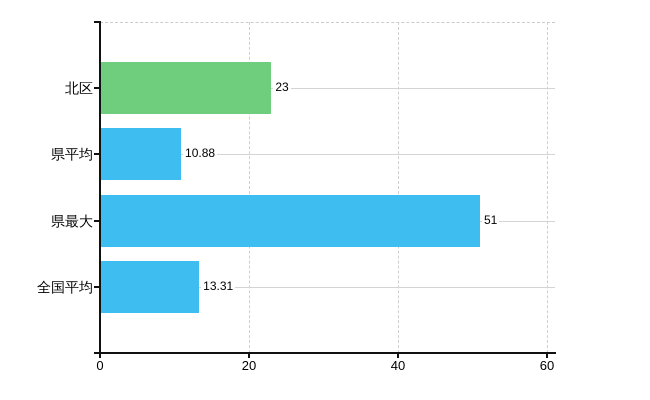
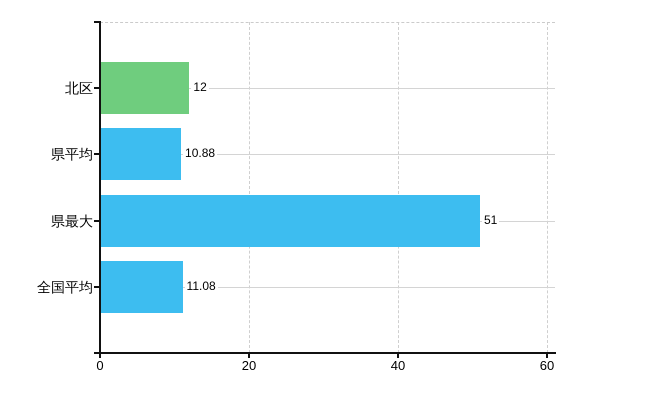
北区: 23 -> 12
全国平均: 13.31 -> 11.08
